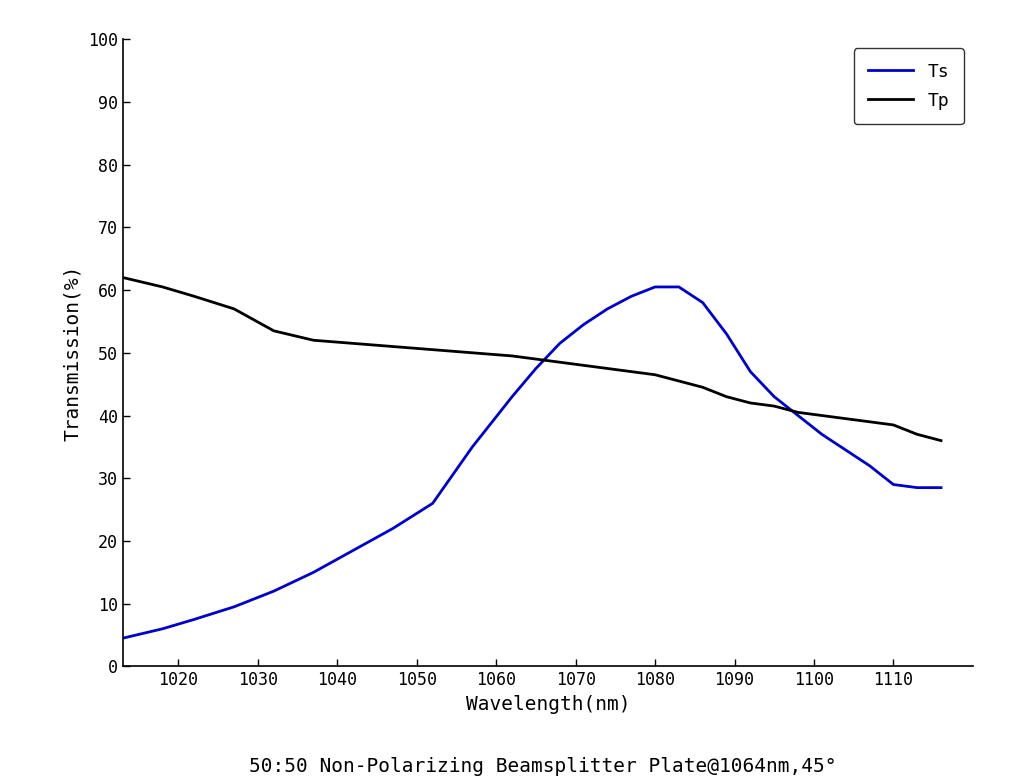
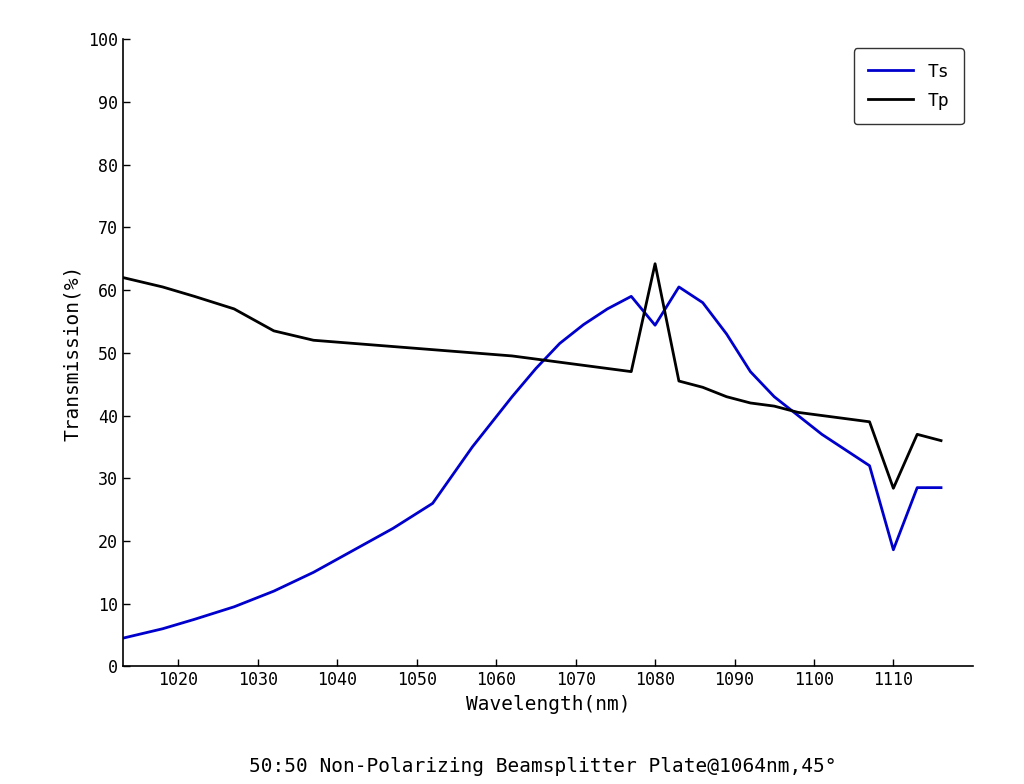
Ts/1080: 60.5 -> 54.4
Tp/1080: 46.5 -> 64.2
Ts/1110: 29.0 -> 18.6
Tp/1110: 38.5 -> 28.4
